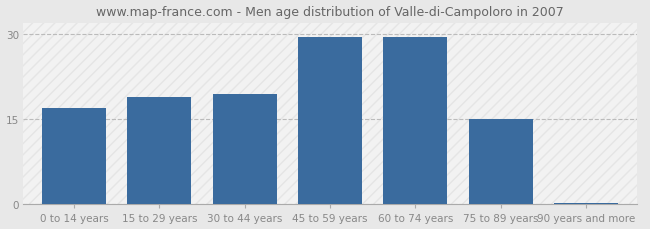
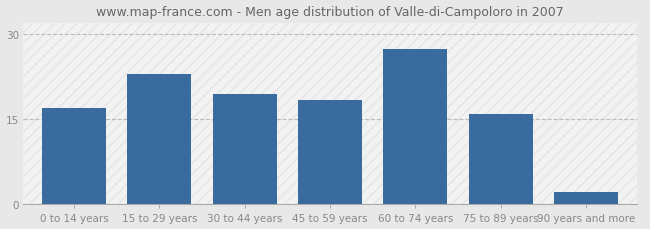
15 to 29 years: 19.0 -> 23.0
45 to 59 years: 29.5 -> 18.4
60 to 74 years: 29.5 -> 27.4
75 to 89 years: 15.0 -> 16.0
90 years and more: 0.3 -> 2.2
